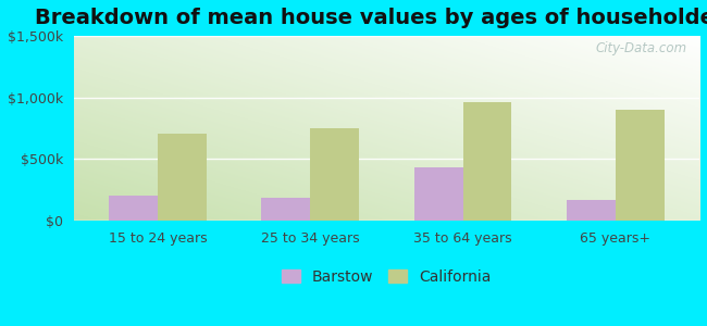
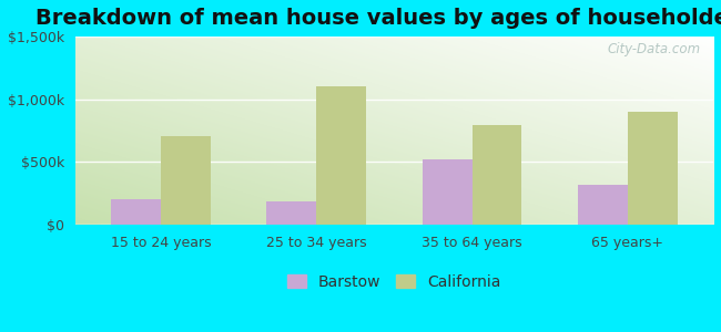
California/25 to 34 years: $750k -> $1,100k
Barstow/35 to 64 years: $430k -> $520k
California/35 to 64 years: $960k -> $790k
Barstow/65 years+: $170k -> $320k
